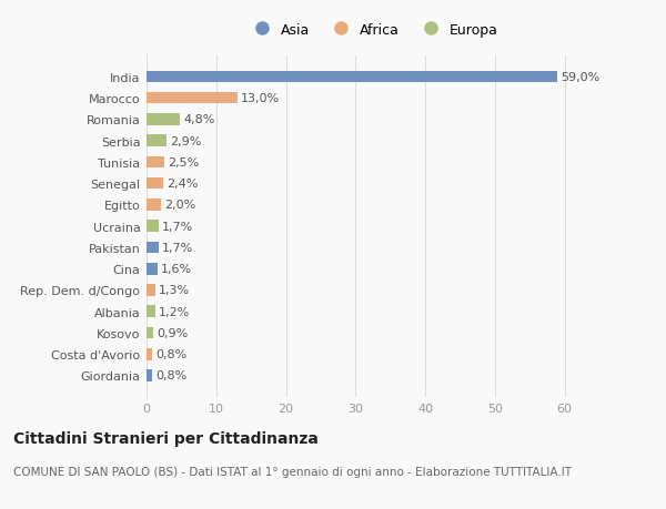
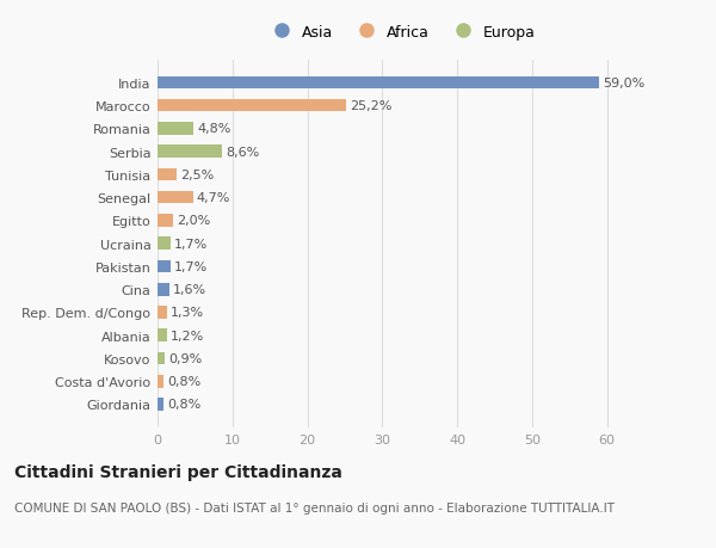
Marocco: 13,0% -> 25,2%
Serbia: 2,9% -> 8,6%
Senegal: 2,4% -> 4,7%
